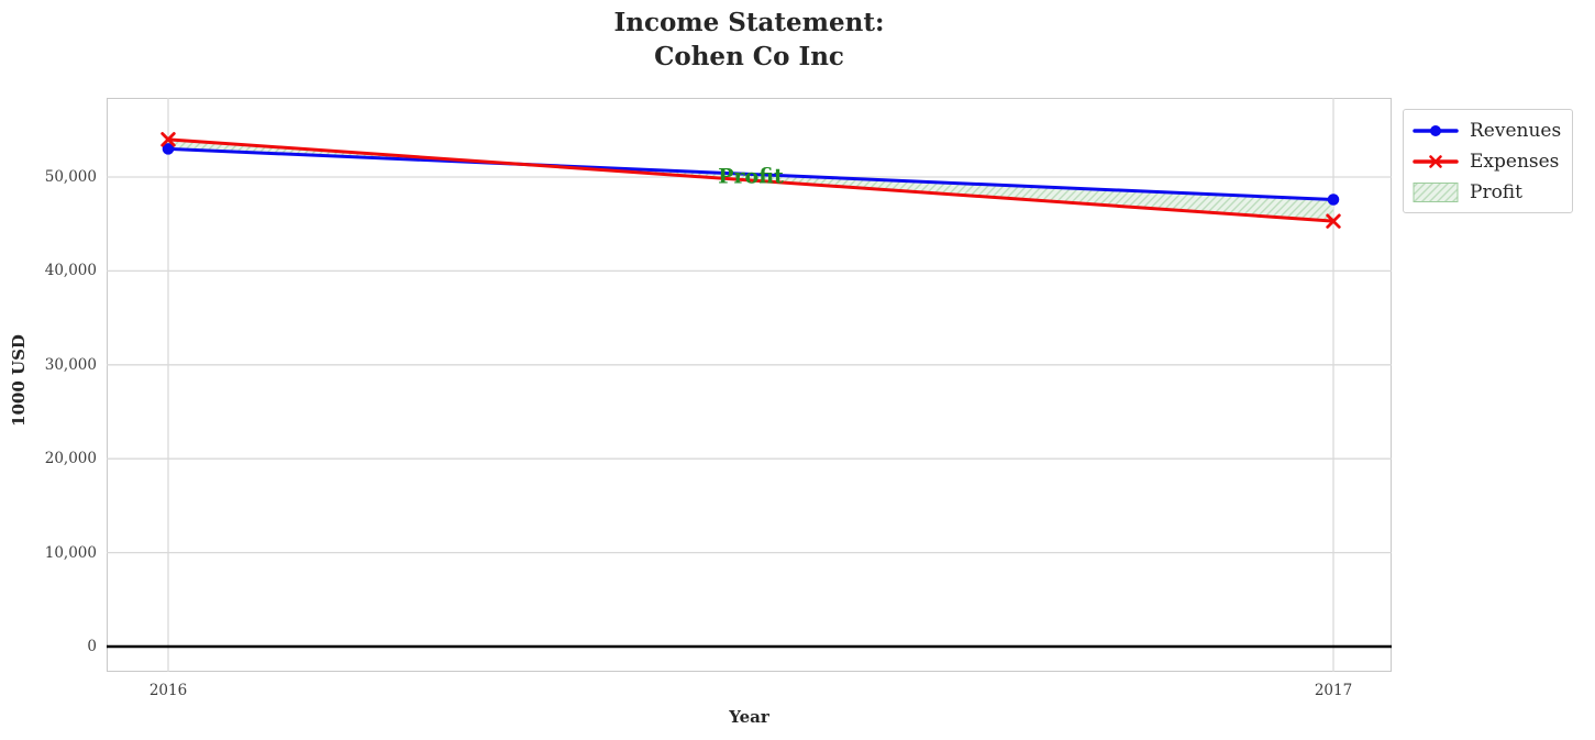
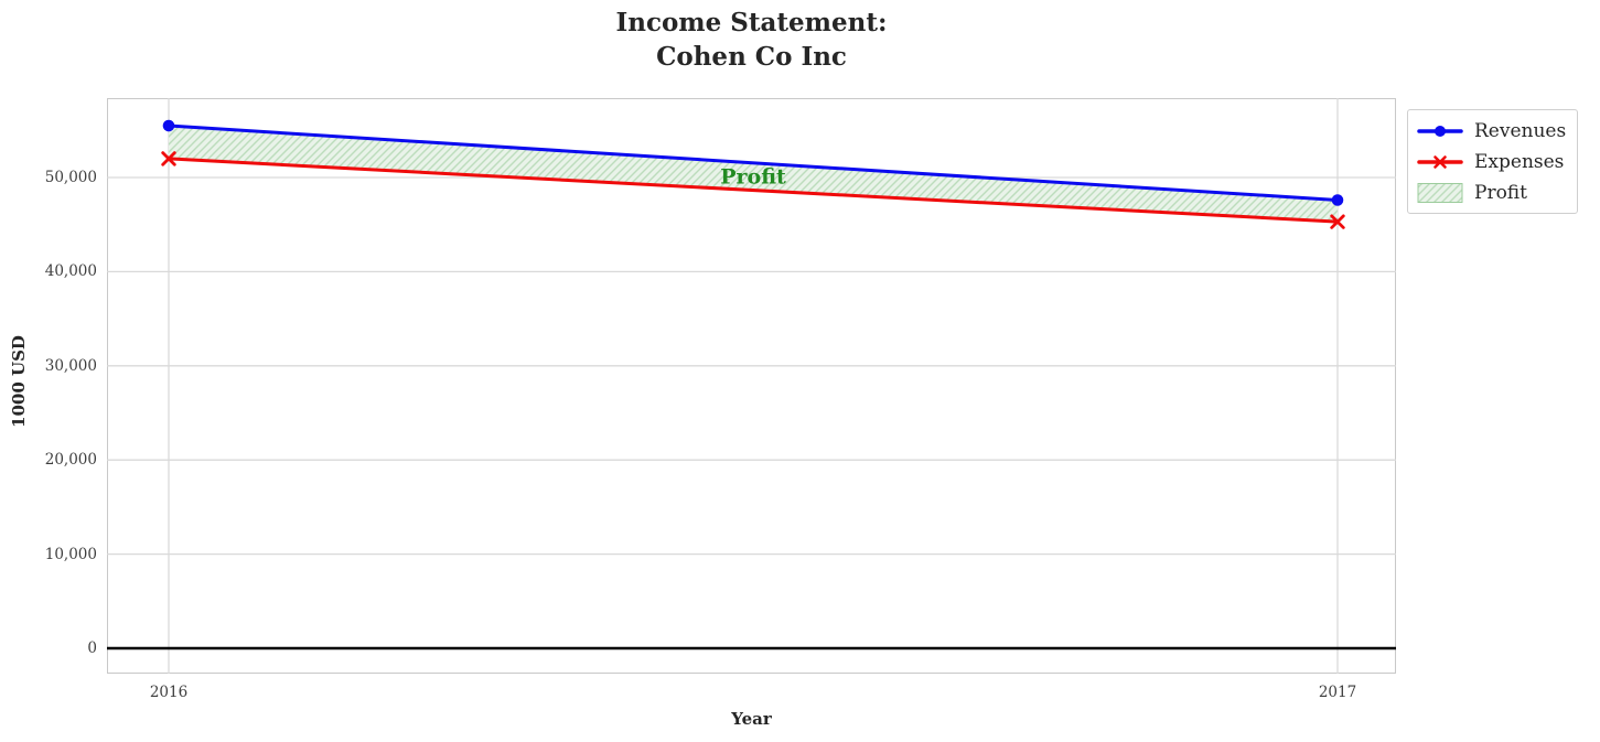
Revenues/2016: 53000 -> 56000
Expenses/2016: 54000 -> 52000
